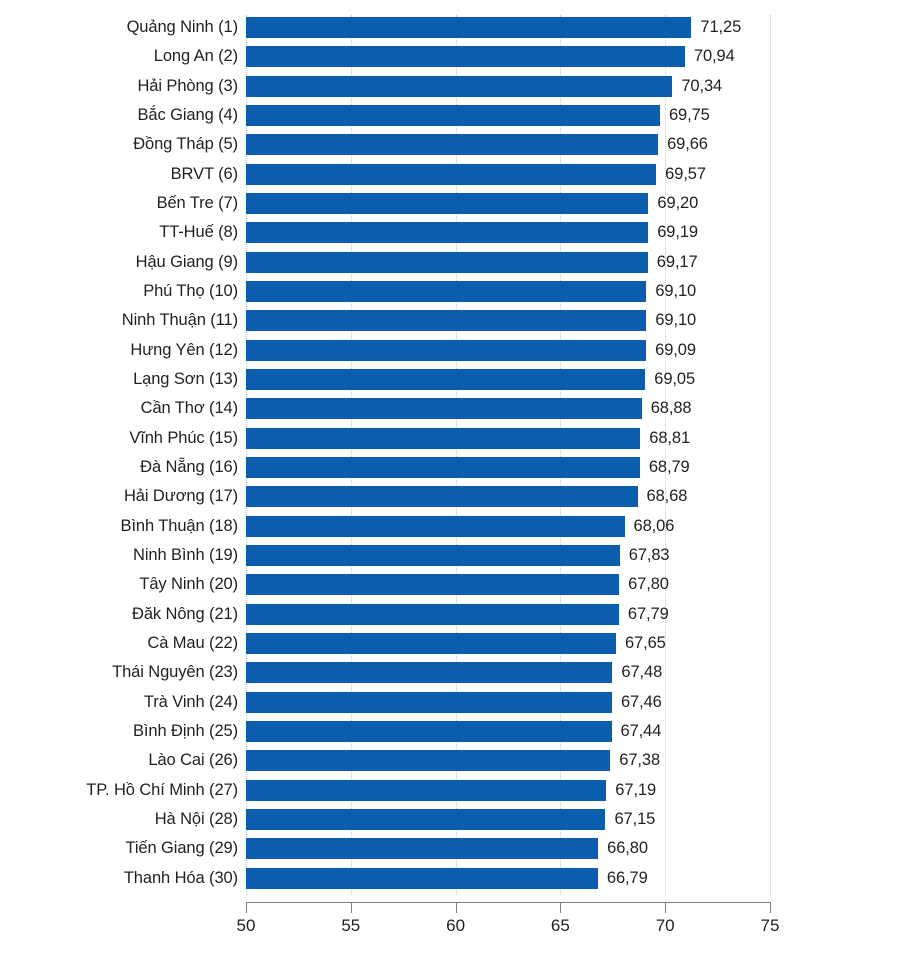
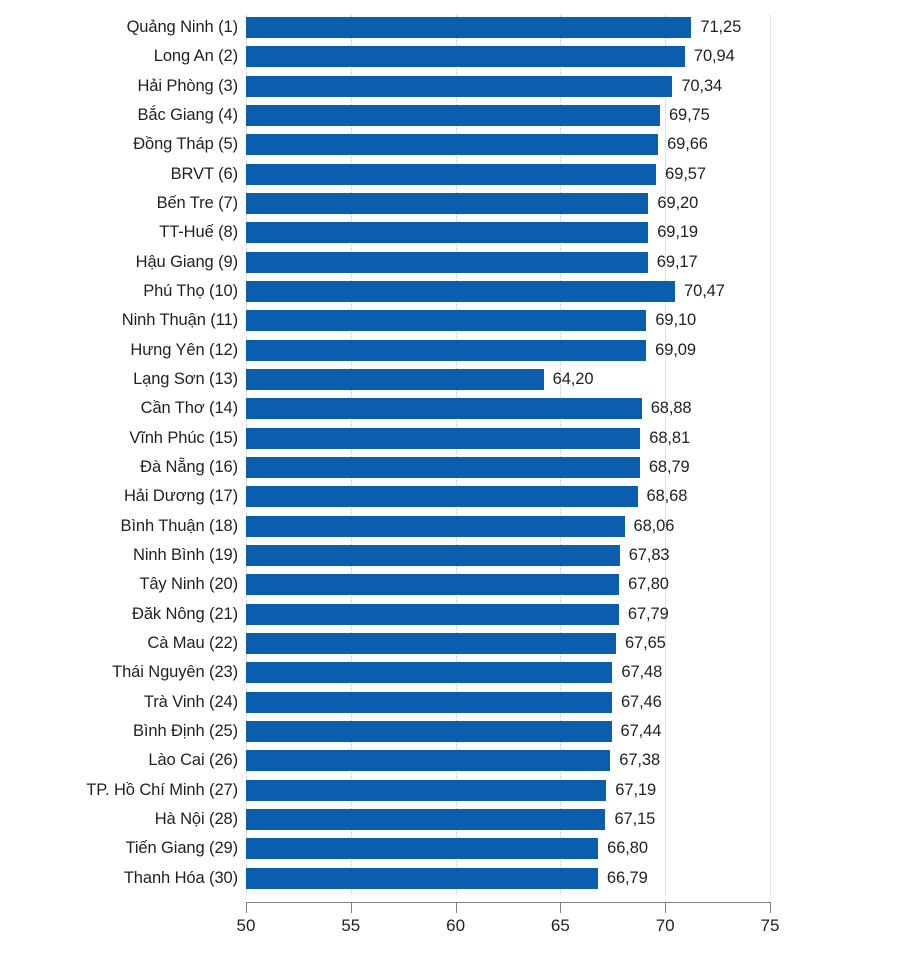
Phú Thọ (10): 69,10 -> 70,47
Lạng Sơn (13): 69,05 -> 64,20
